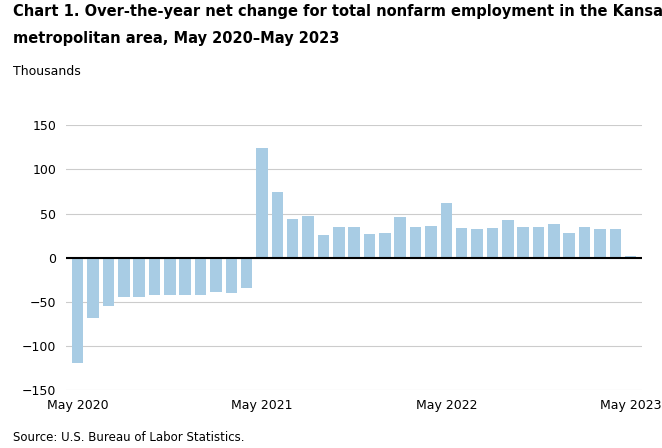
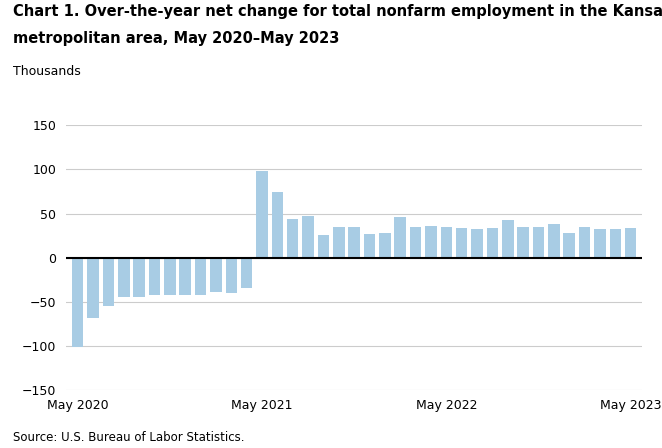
May 2020: -120 -> -101
May 2021: 124 -> 98
May 2022: 62 -> 35
May 2023: 2 -> 34
